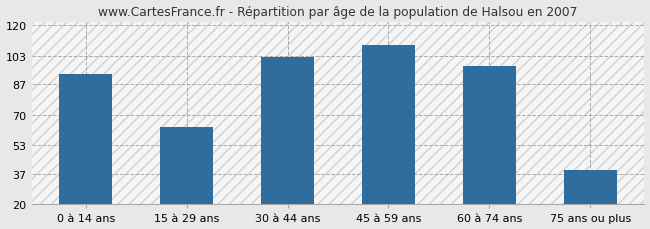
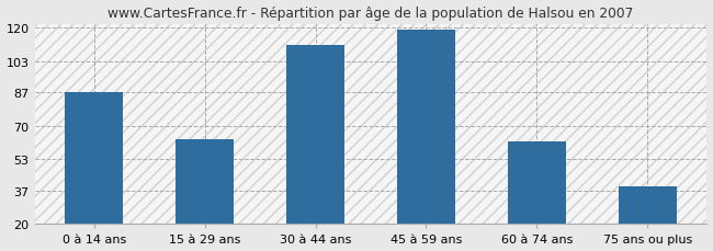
0 à 14 ans: 93 -> 87
30 à 44 ans: 102 -> 111
45 à 59 ans: 109 -> 119
60 à 74 ans: 97 -> 62
